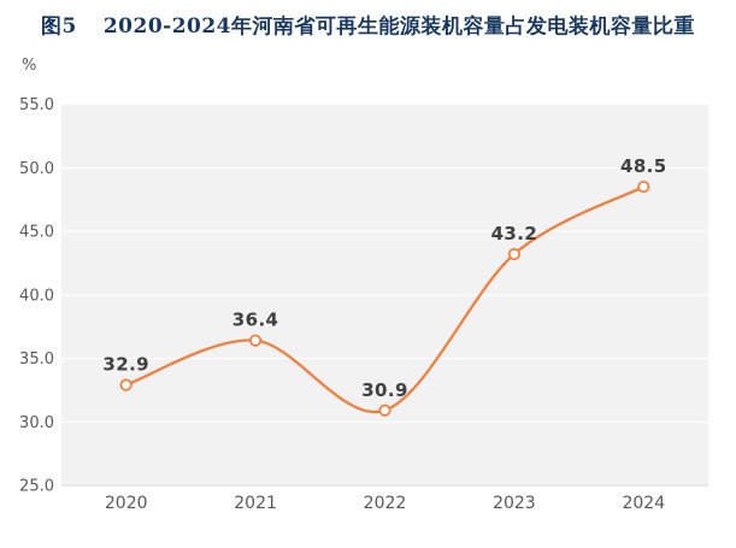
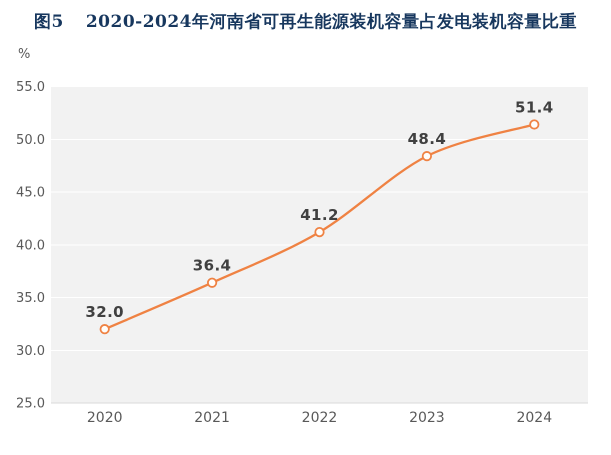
2020: 32.9 -> 32.0
2022: 30.9 -> 41.2
2023: 43.2 -> 48.4
2024: 48.5 -> 51.4
